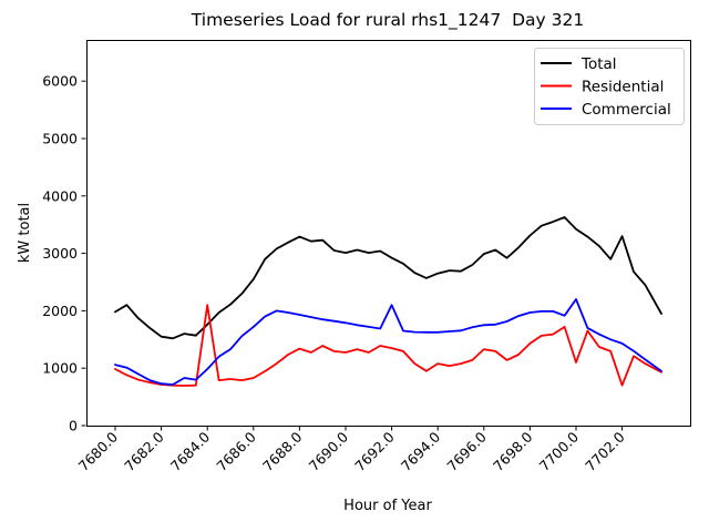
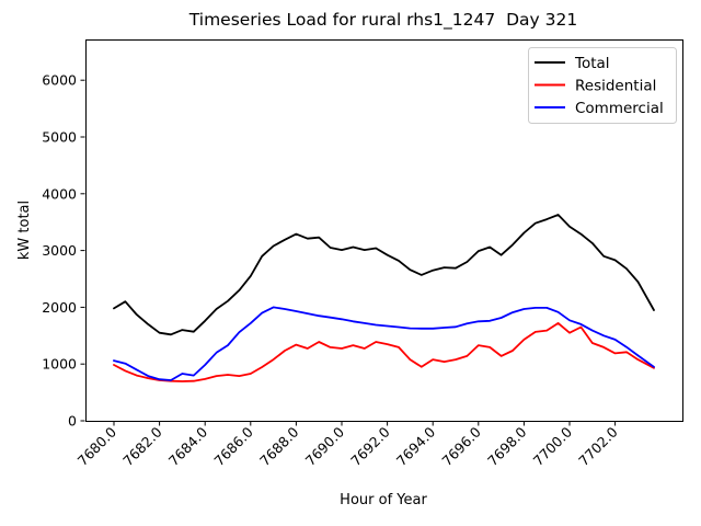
Residential/7684.0: 2100 -> 700
Commercial/7692.0: 2100 -> 1700
Residential/7700.0: 1100 -> 1600
Commercial/7700.0: 2200 -> 1800
Total/7702.0: 3300 -> 2800
Residential/7702.0: 700 -> 1200
